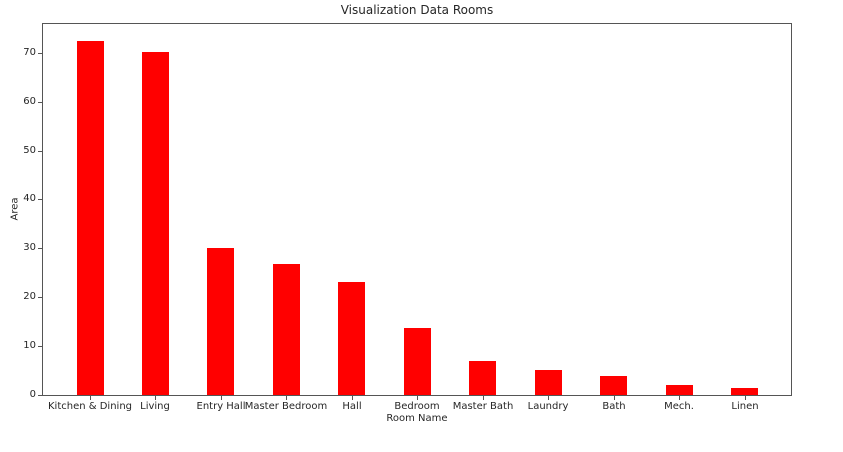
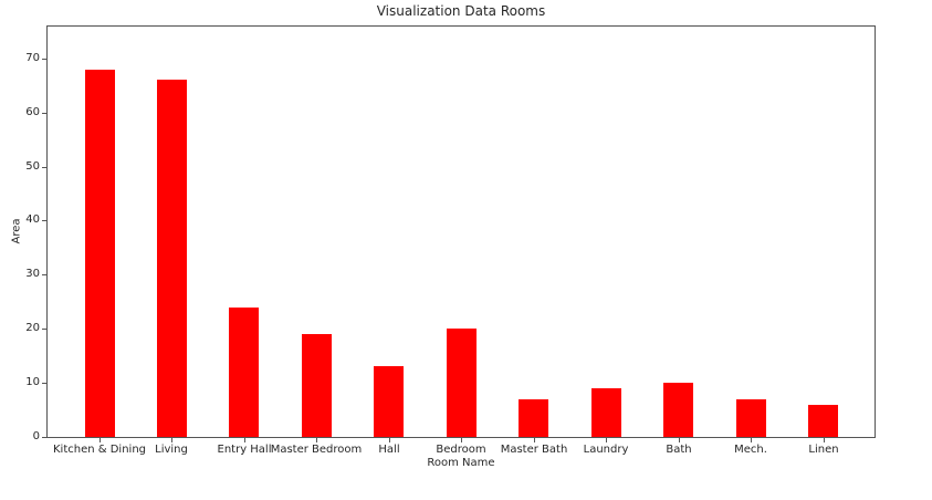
Kitchen & Dining: 72 -> 68
Living: 70 -> 66
Entry Hall: 30 -> 24
Master Bedroom: 27 -> 19
Hall: 23 -> 13
Bedroom: 14 -> 20
Laundry: 5 -> 9
Bath: 4 -> 10
Mech.: 2 -> 7
Linen: 1 -> 6
